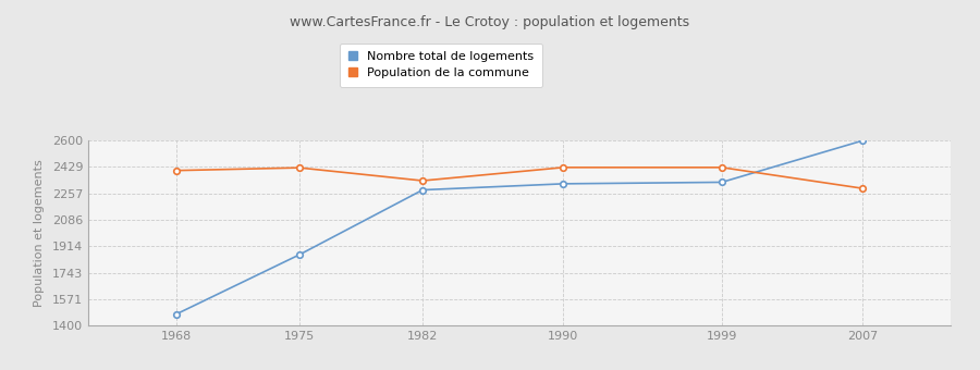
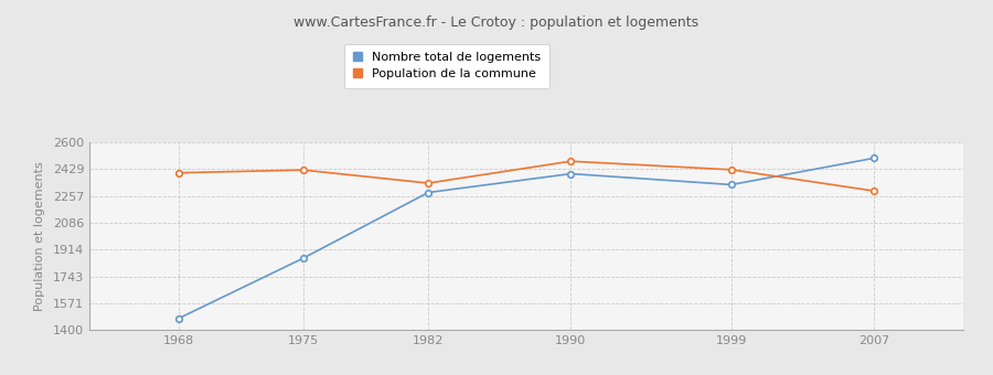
Nombre total de logements/1990: 2320 -> 2400
Population de la commune/1990: 2430 -> 2480
Nombre total de logements/2007: 2600 -> 2500
